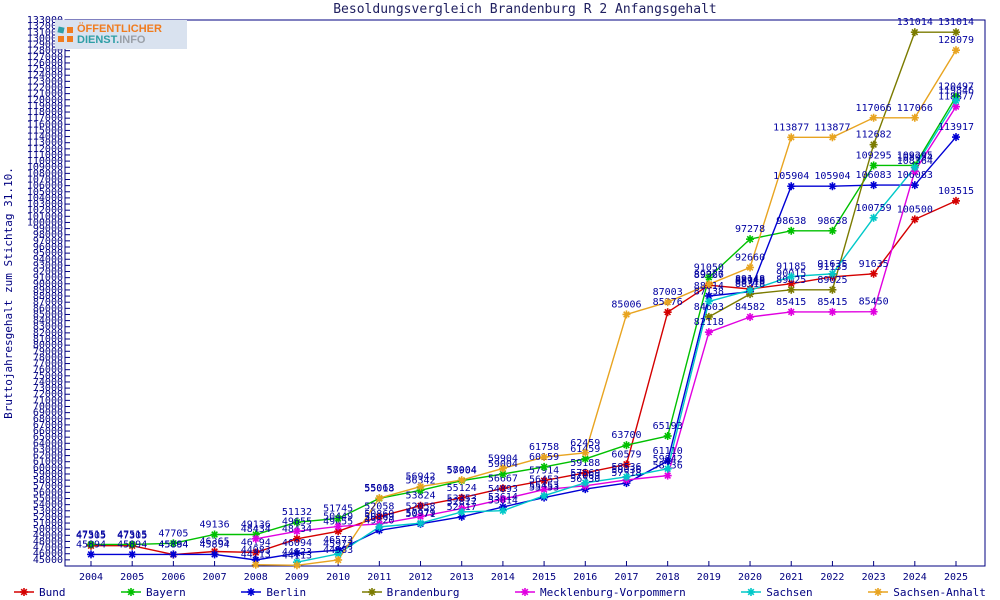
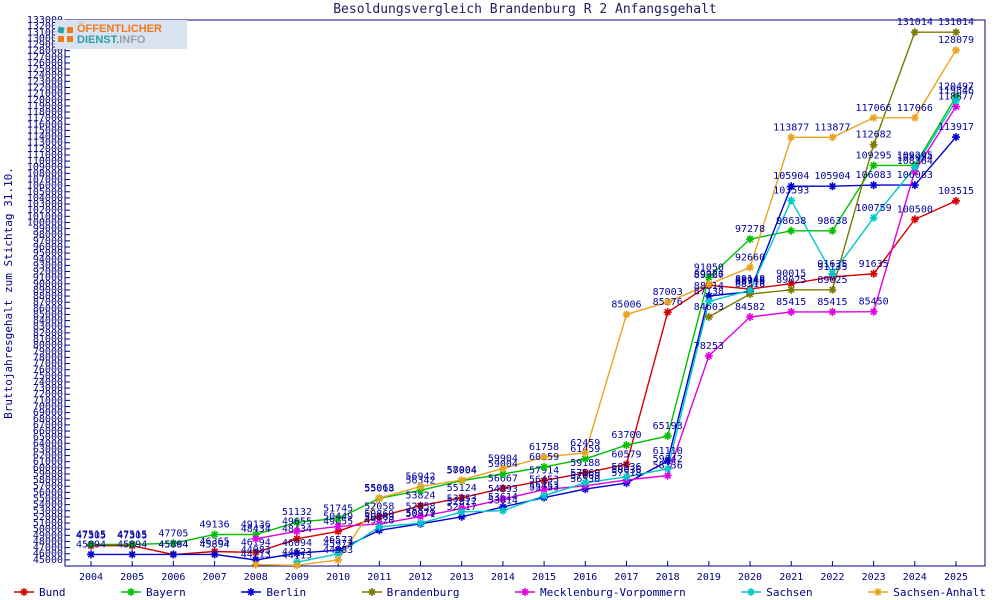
Mecklenburg-Vorpommern/2019: 82118 -> 78253
Sachsen/2021: 91185 -> 103593
